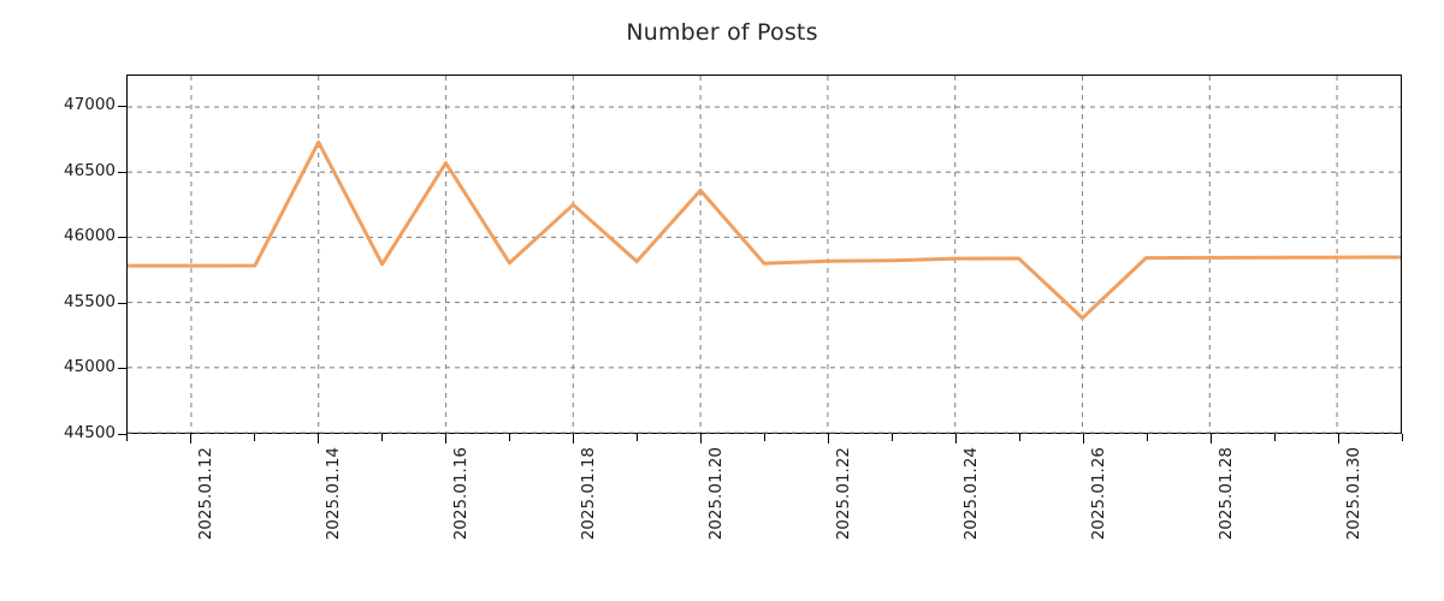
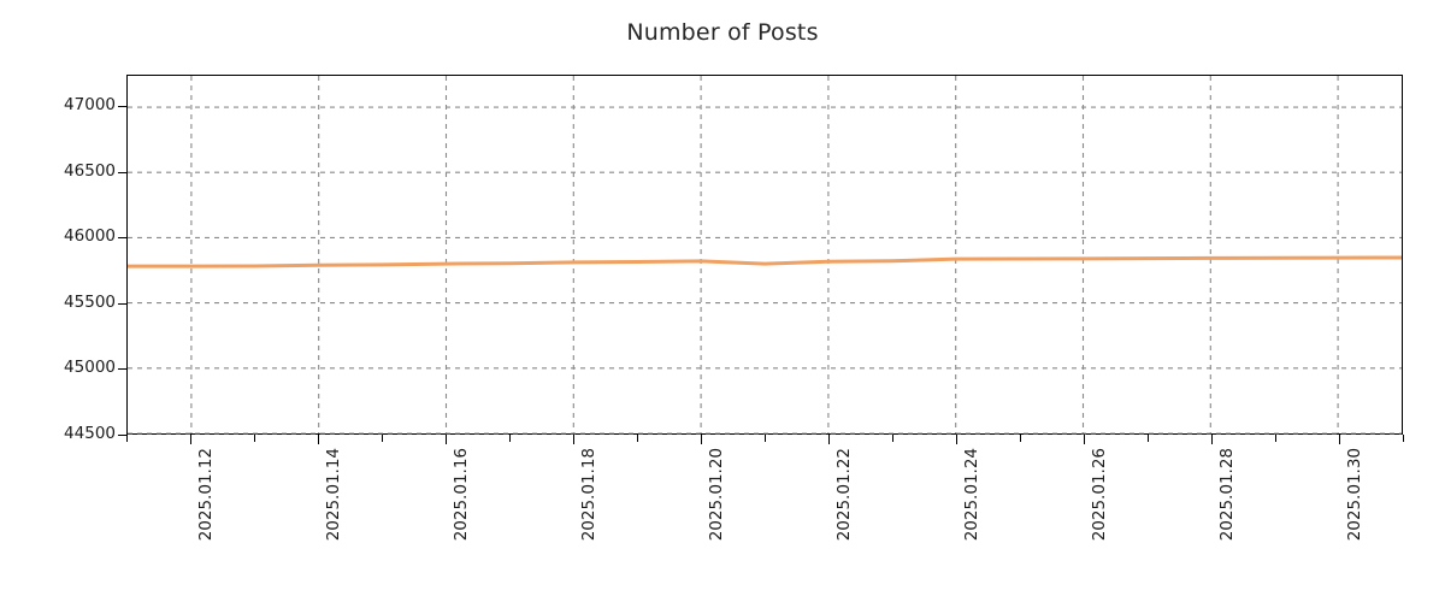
2025.01.14: 46730 -> 45790
2025.01.16: 46570 -> 45800
2025.01.18: 46250 -> 45810
2025.01.20: 46360 -> 45820
2025.01.26: 45380 -> 45840
